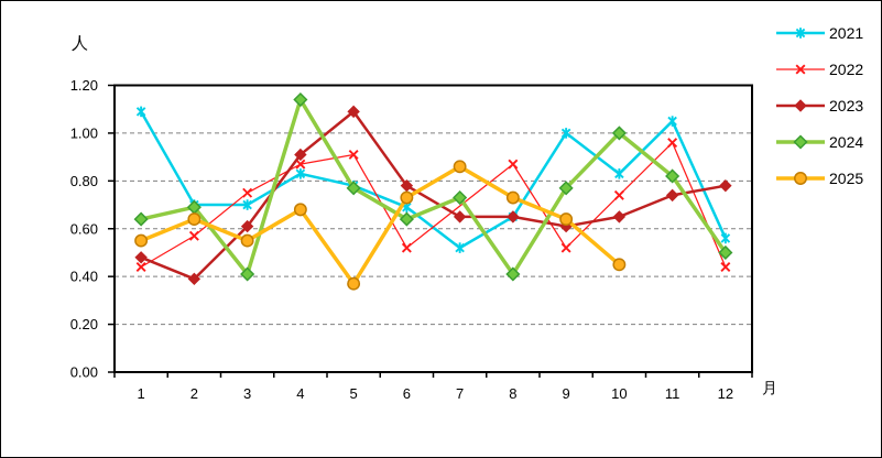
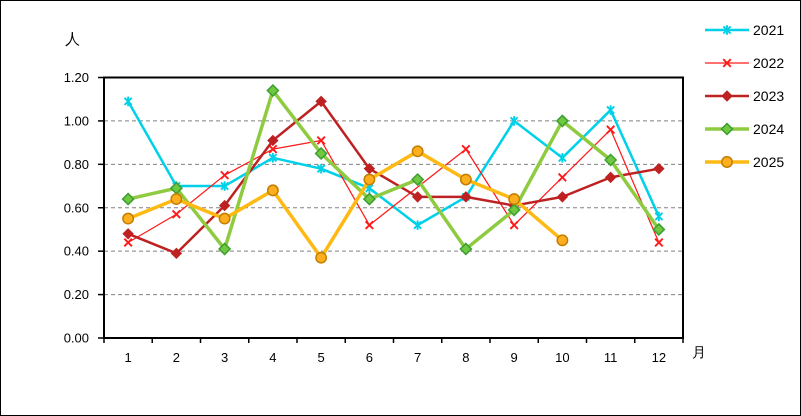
2024/5: 0.77 -> 0.85
2024/9: 0.77 -> 0.59
